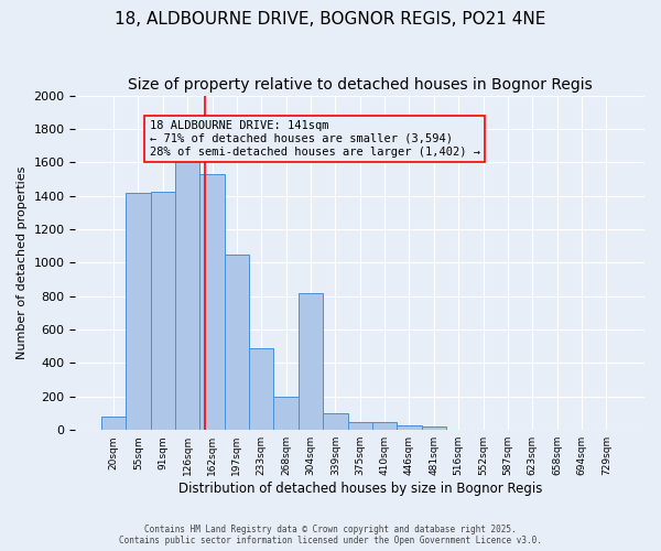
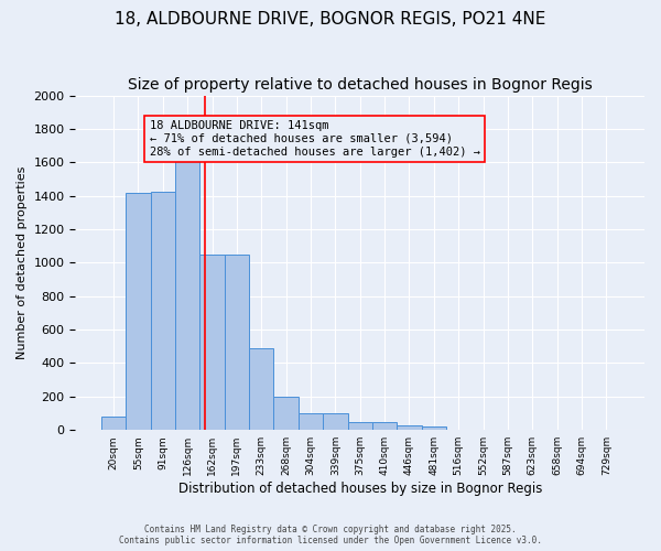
162sqm: 1530 -> 1050
304sqm: 820 -> 100
